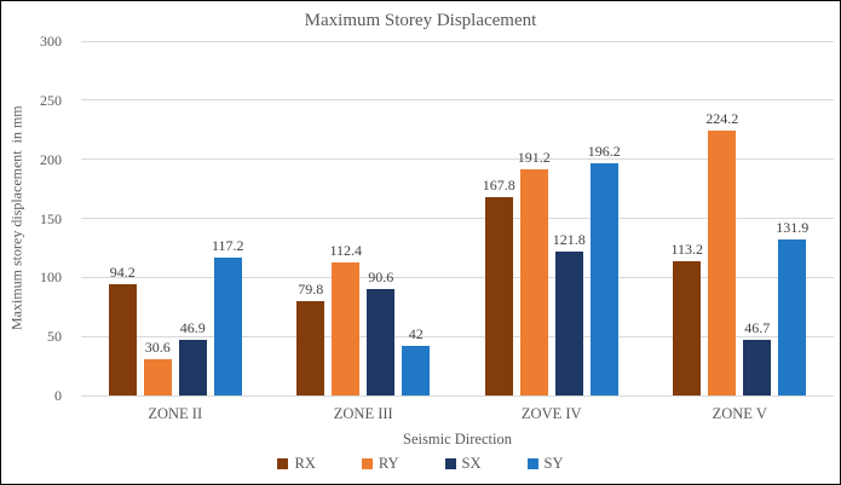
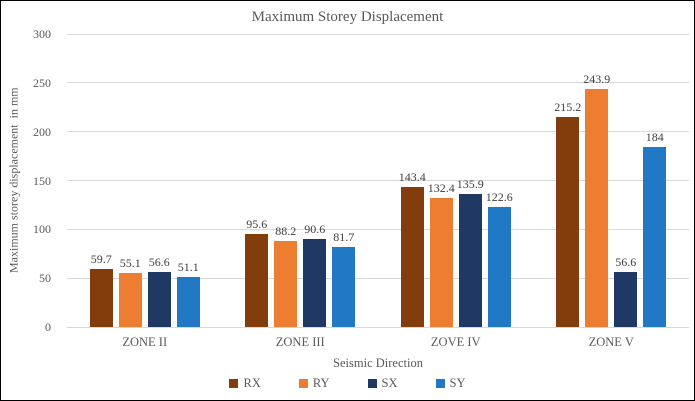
RX/ZONE II: 94.2 -> 59.7
RY/ZONE II: 30.6 -> 55.1
SX/ZONE II: 46.9 -> 56.6
SY/ZONE II: 117.2 -> 51.1
RX/ZONE III: 79.8 -> 95.6
RY/ZONE III: 112.4 -> 88.2
SY/ZONE III: 42 -> 81.7
RX/ZOVE IV: 167.8 -> 143.4
RY/ZOVE IV: 191.2 -> 132.4
SX/ZOVE IV: 121.8 -> 135.9
SY/ZOVE IV: 196.2 -> 122.6
RX/ZONE V: 113.2 -> 215.2
RY/ZONE V: 224.2 -> 243.9
SX/ZONE V: 46.7 -> 56.6
SY/ZONE V: 131.9 -> 184
